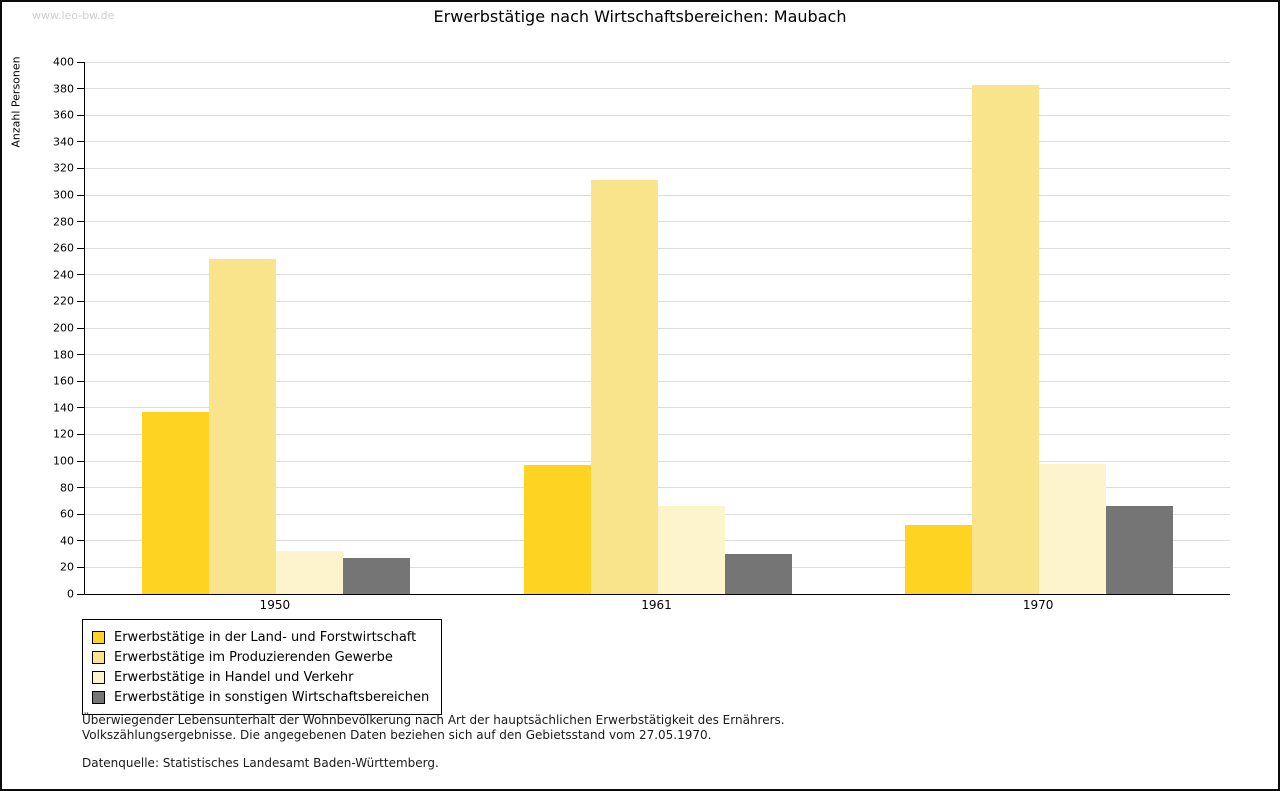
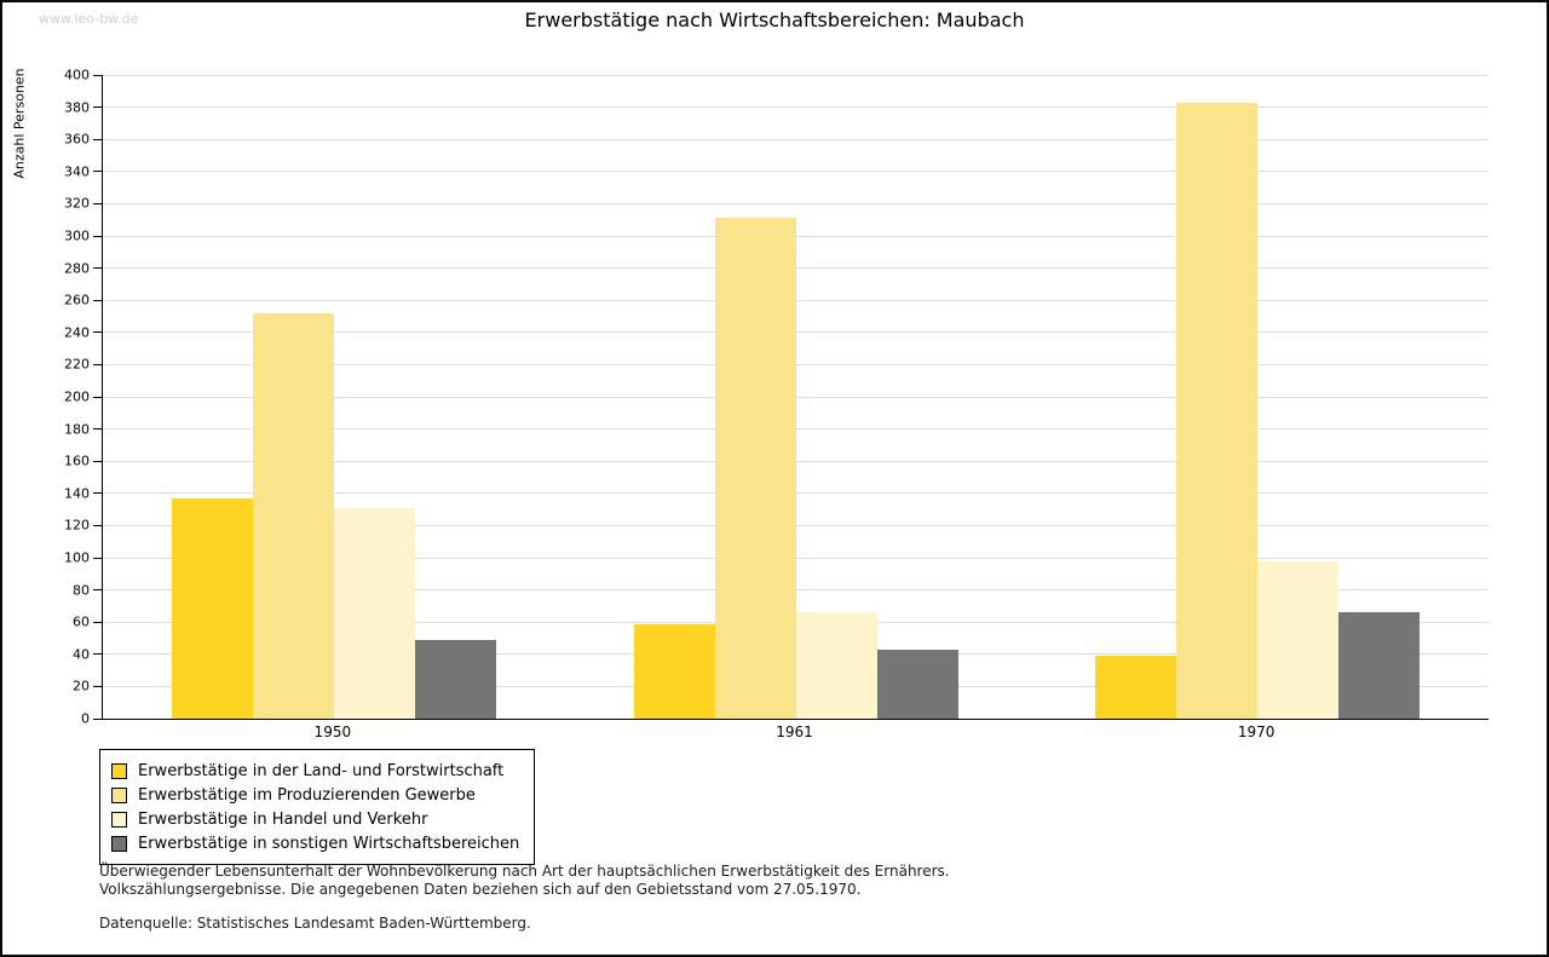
Erwerbstätige in Handel und Verkehr/1950: 32 -> 131
Erwerbstätige in sonstigen Wirtschaftsbereichen/1950: 27 -> 49
Erwerbstätige in der Land- und Forstwirtschaft/1961: 97 -> 59
Erwerbstätige in sonstigen Wirtschaftsbereichen/1961: 30 -> 43
Erwerbstätige in der Land- und Forstwirtschaft/1970: 52 -> 39
